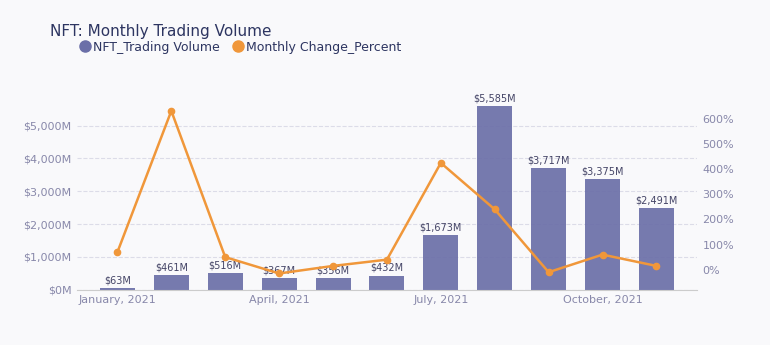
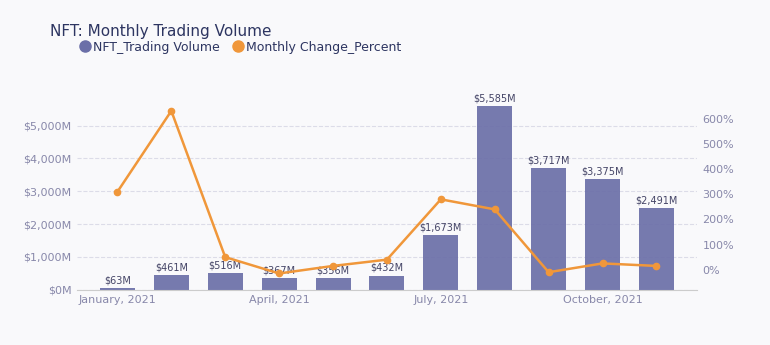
Monthly Change_Percent/January, 2021: 70% -> 310%
Monthly Change_Percent/July, 2021: 425% -> 280%
Monthly Change_Percent/October, 2021: 60% -> 25%
